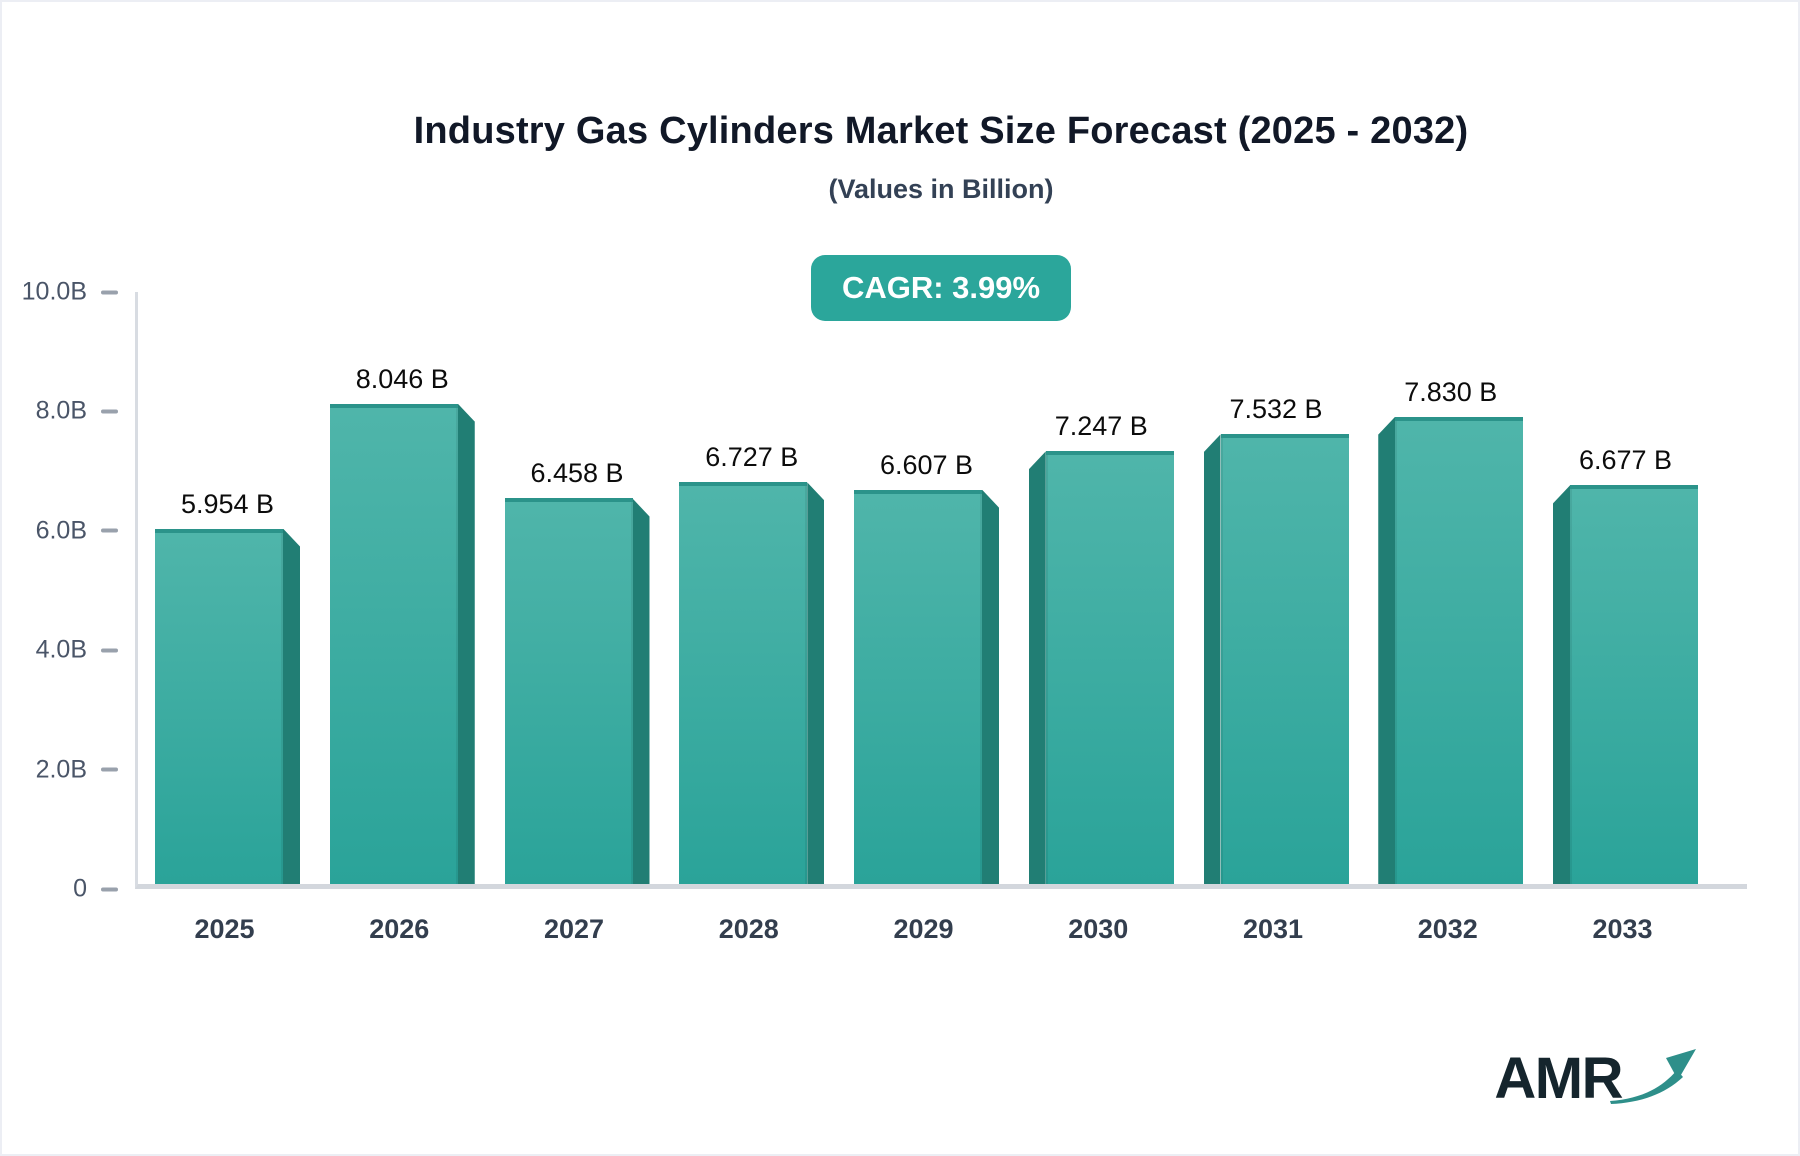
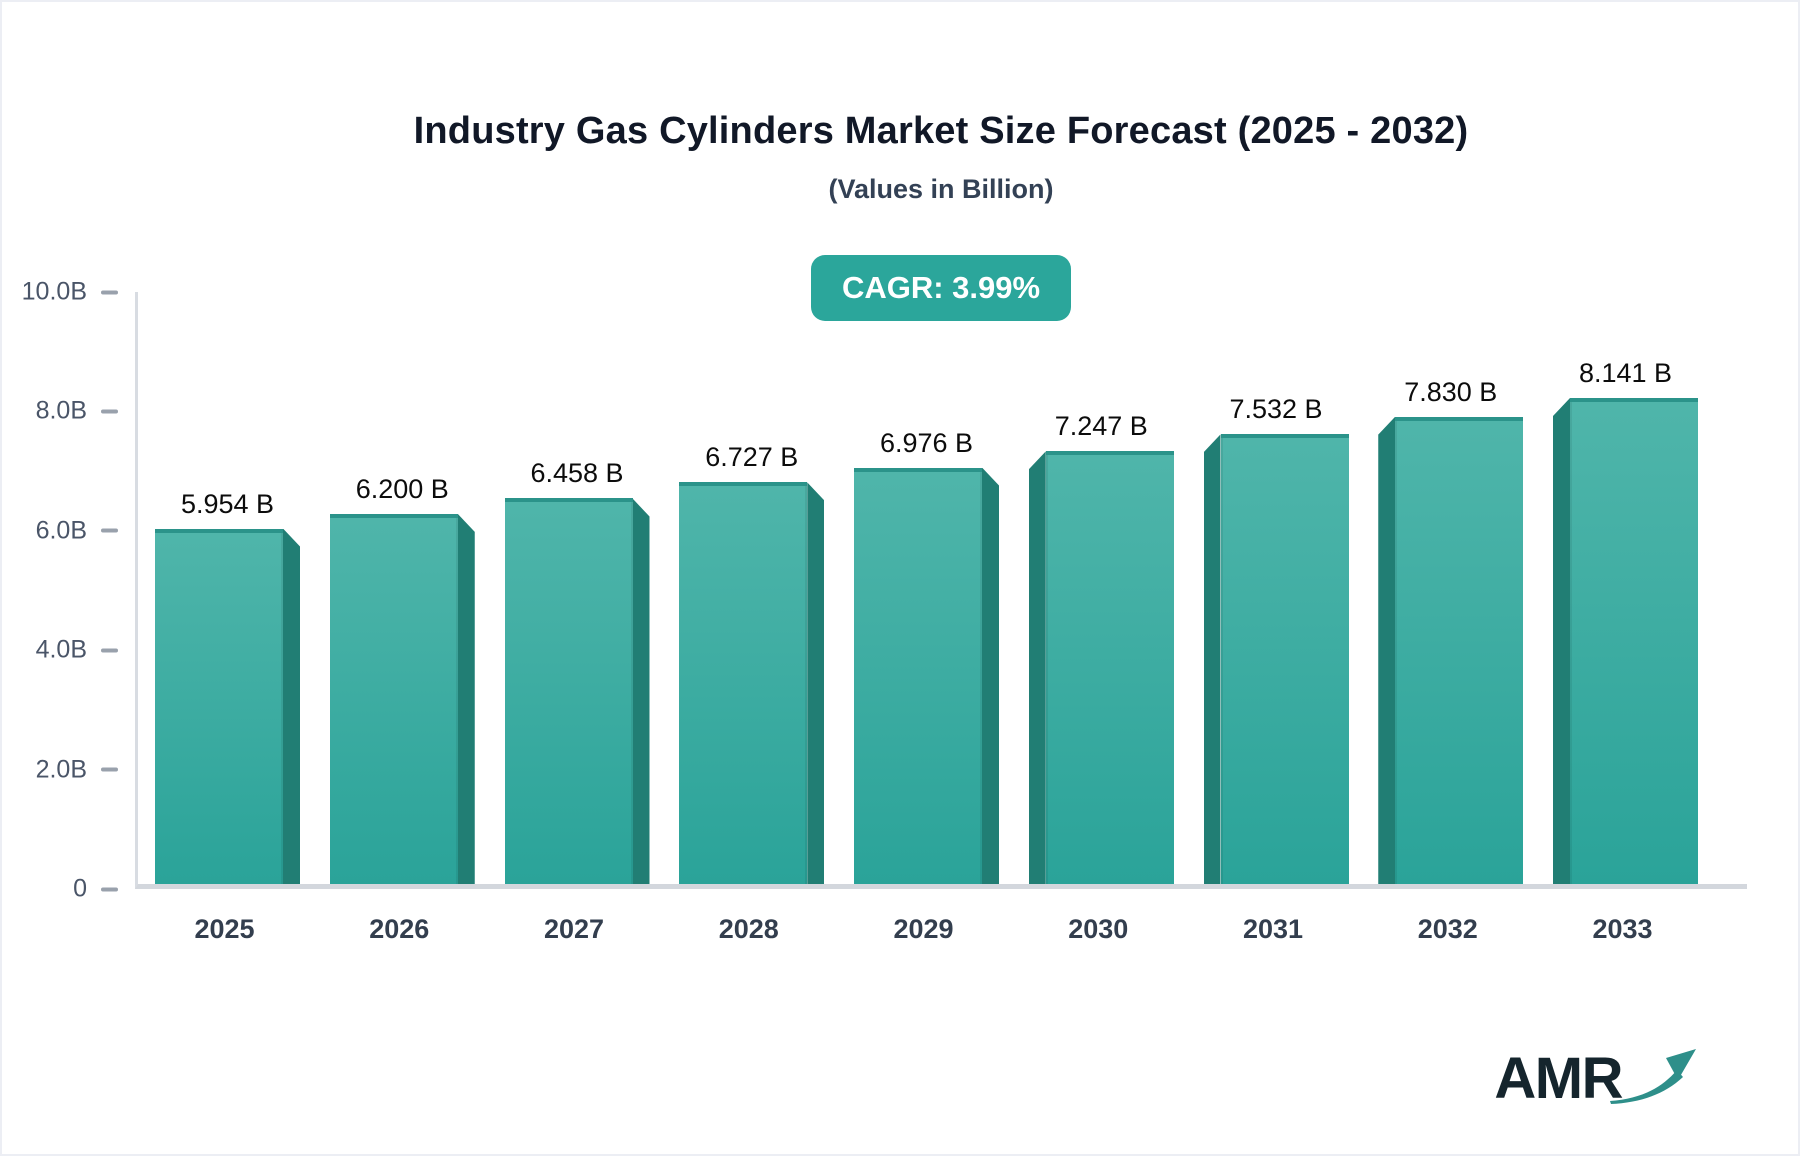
2026: 8.046 -> 6.200
2029: 6.607 -> 6.976
2033: 6.677 -> 8.141
